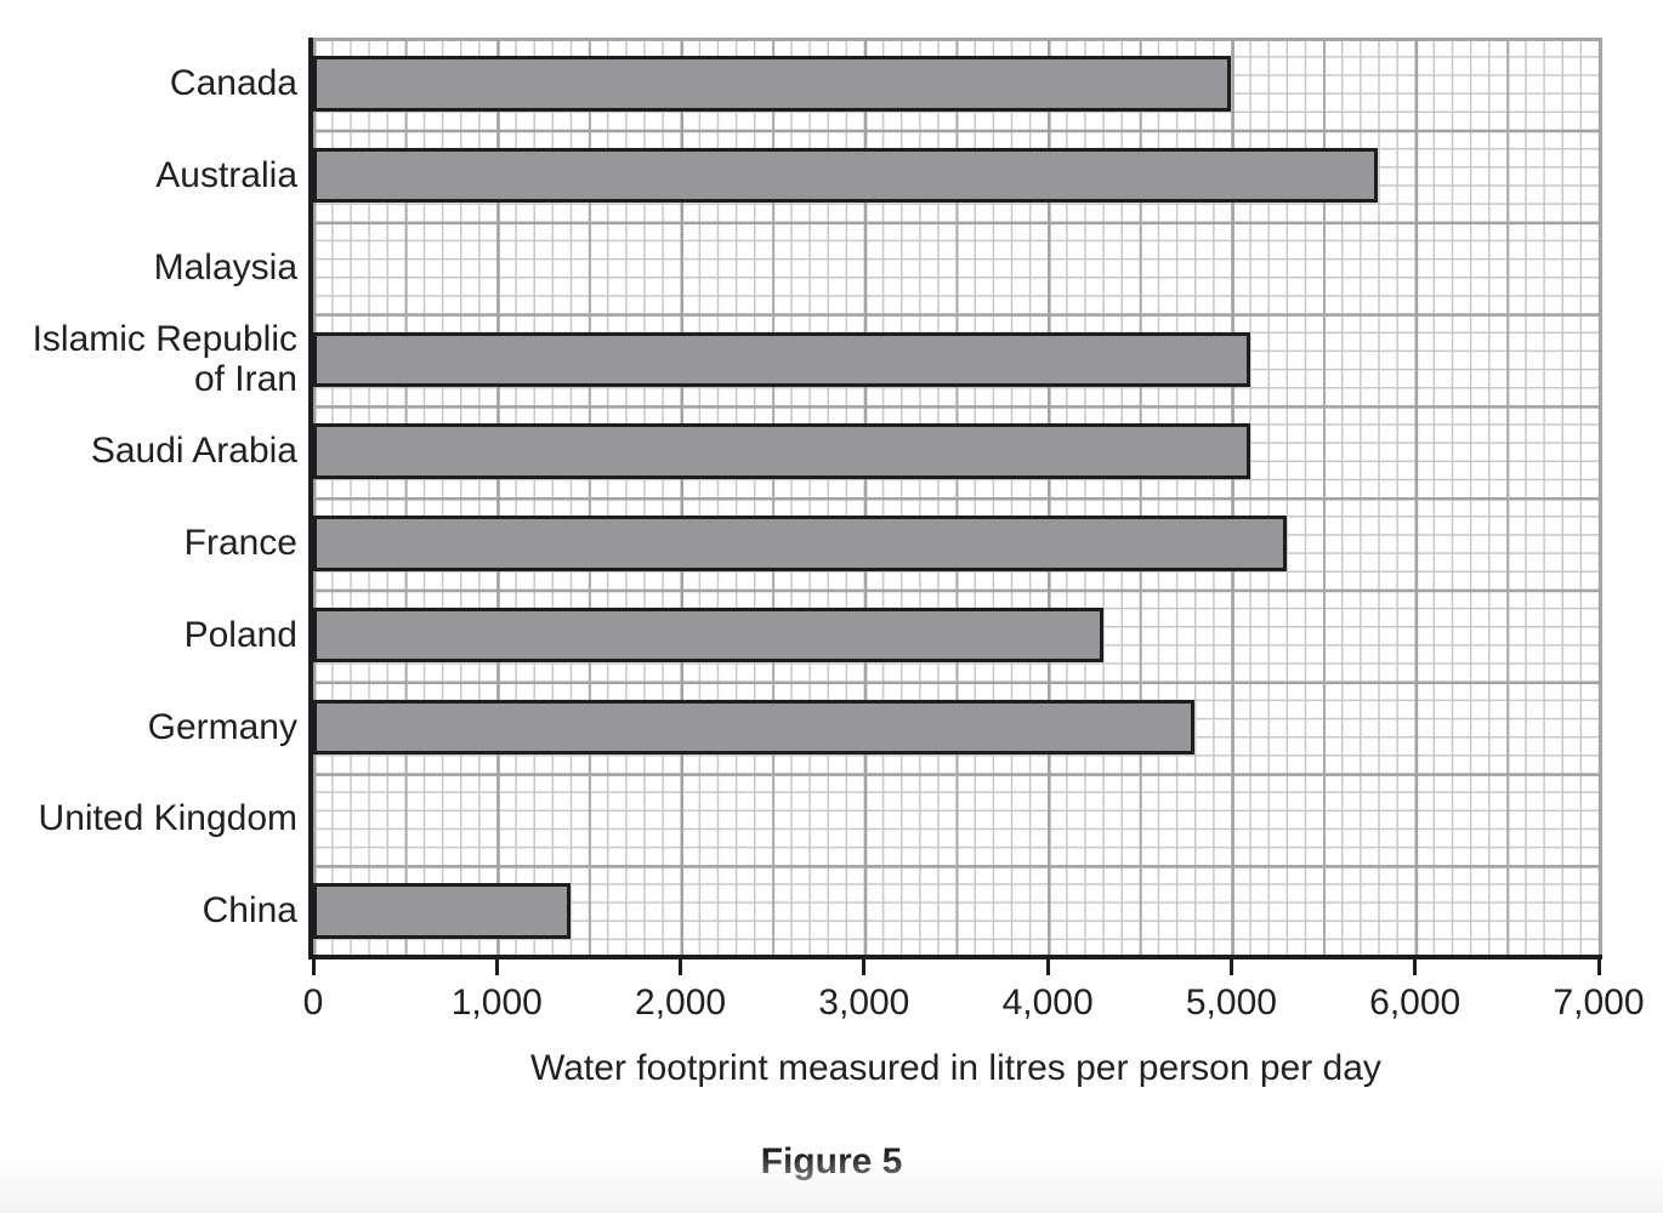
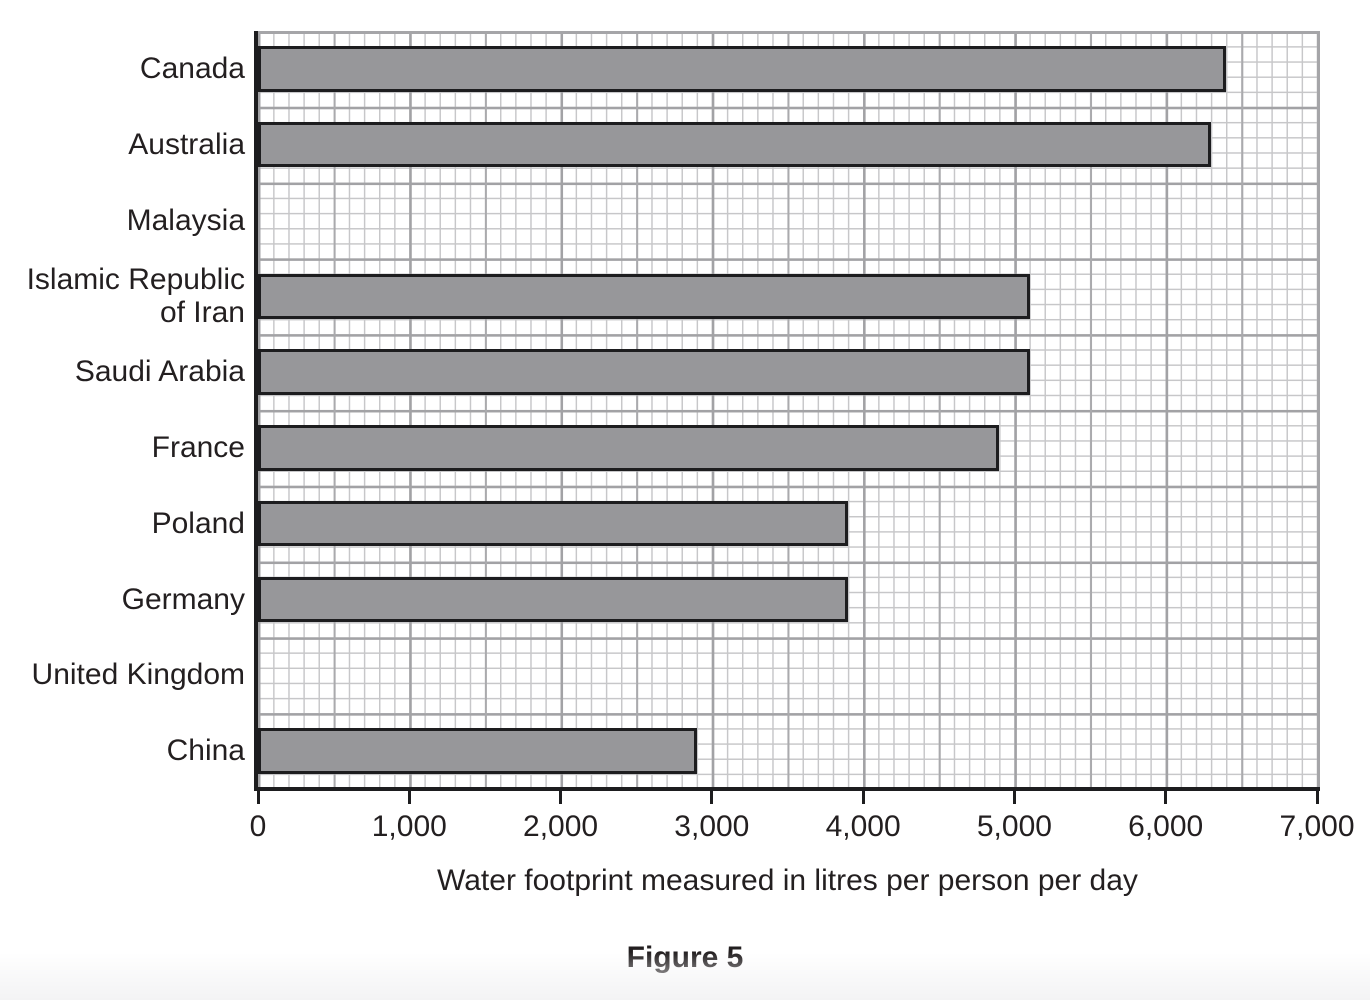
Canada: 5000 -> 6400
Australia: 5800 -> 6300
France: 5300 -> 4900
Poland: 4300 -> 3900
Germany: 4800 -> 3900
China: 1400 -> 2900
